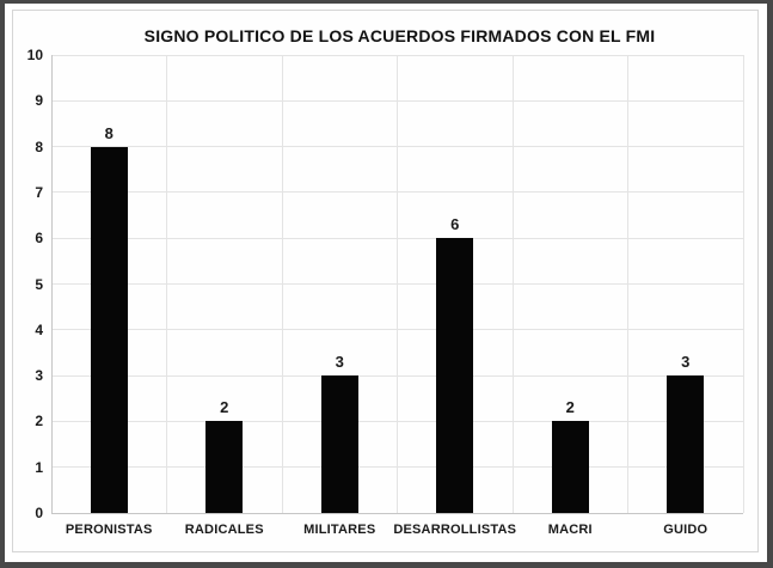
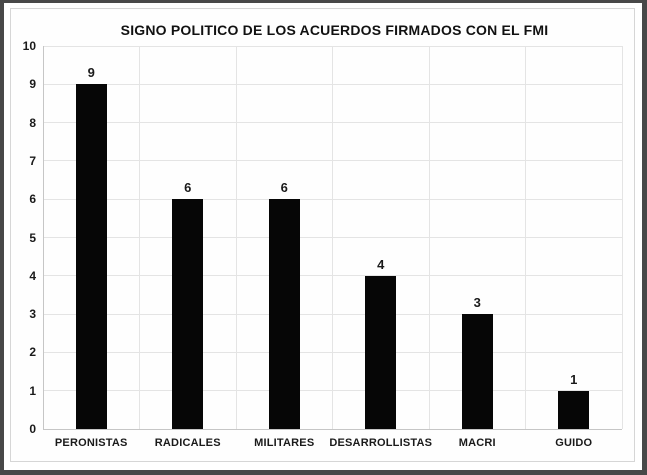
PERONISTAS: 8 -> 9
RADICALES: 2 -> 6
MILITARES: 3 -> 6
DESARROLLISTAS: 6 -> 4
MACRI: 2 -> 3
GUIDO: 3 -> 1
